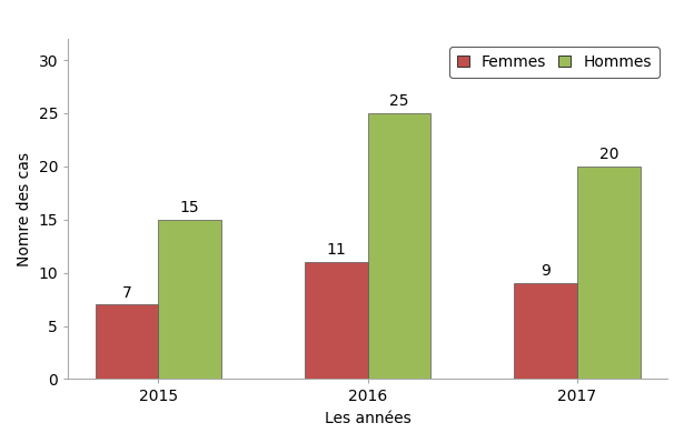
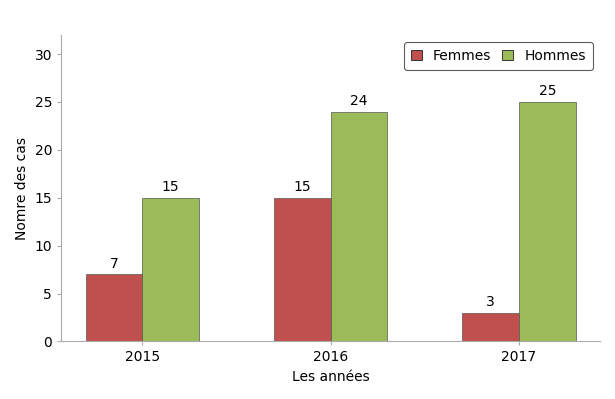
Femmes/2016: 11 -> 15
Hommes/2016: 25 -> 24
Femmes/2017: 9 -> 3
Hommes/2017: 20 -> 25
